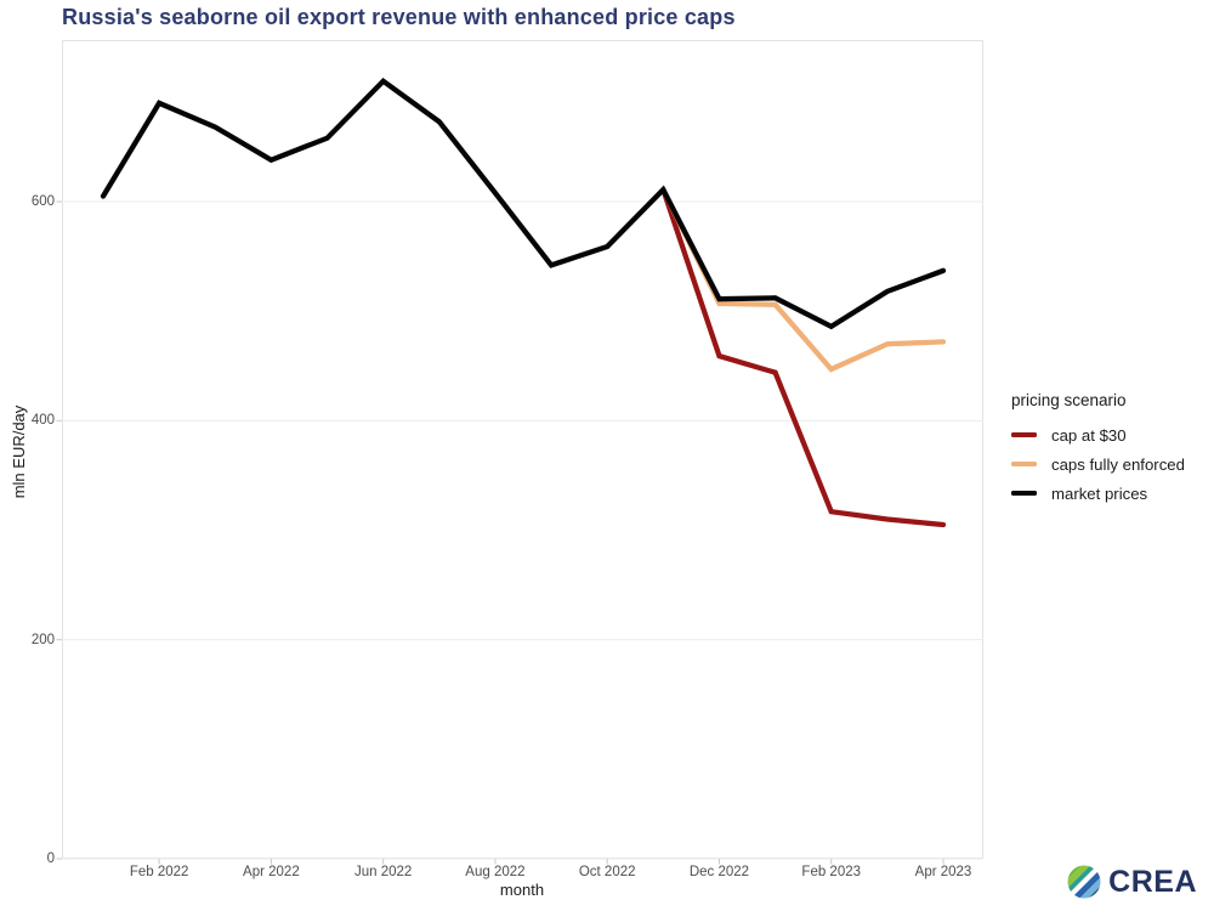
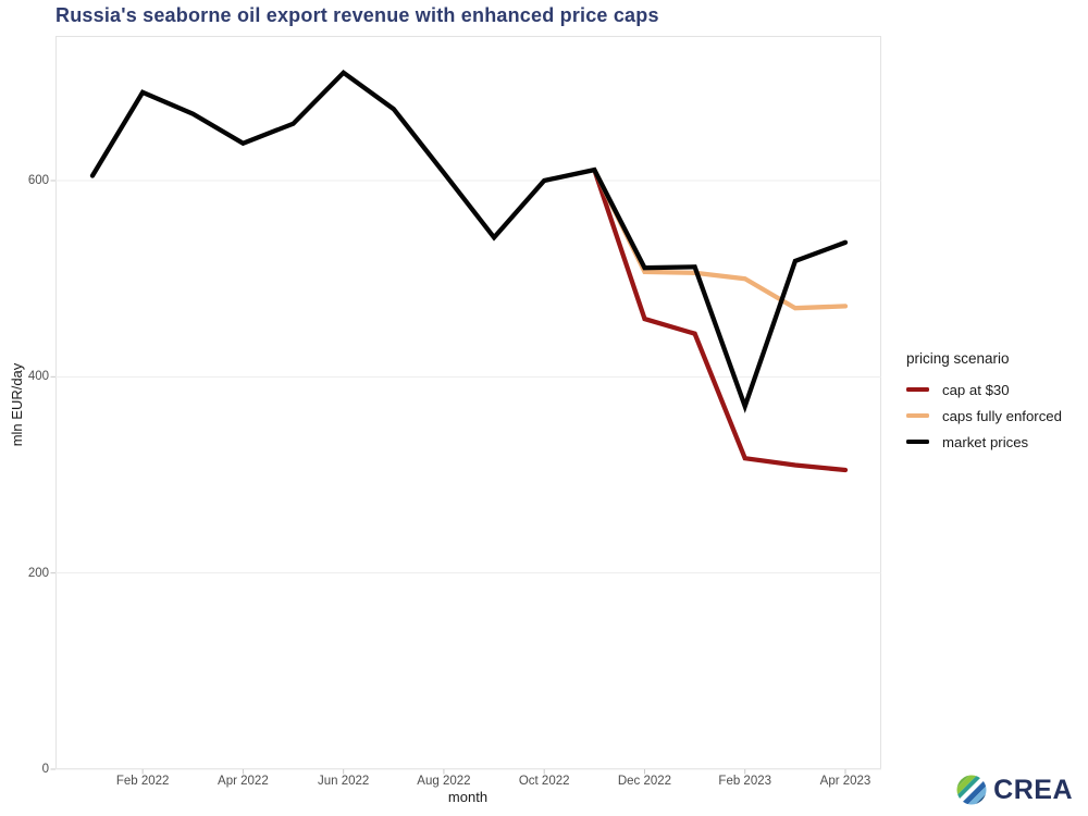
market prices/Oct 2022: 560 -> 600
caps fully enforced/Feb 2023: 450 -> 500
market prices/Feb 2023: 490 -> 370
